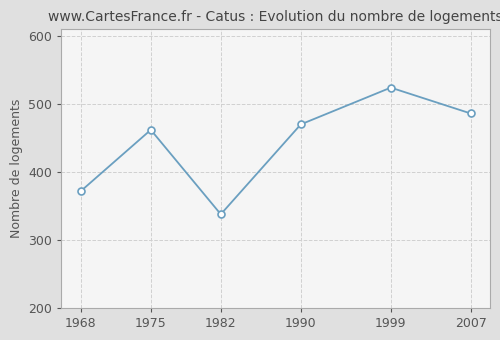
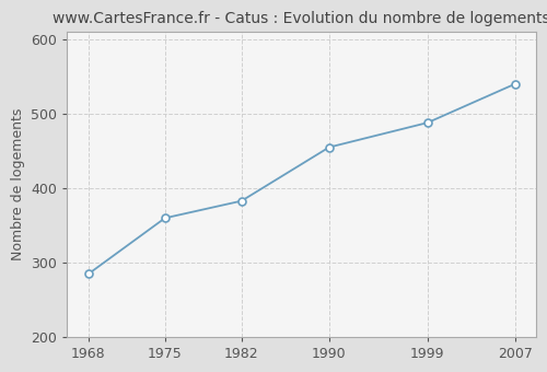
1968: 372 -> 285
1975: 462 -> 360
1982: 338 -> 383
1990: 470 -> 455
1999: 524 -> 488
2007: 486 -> 540
